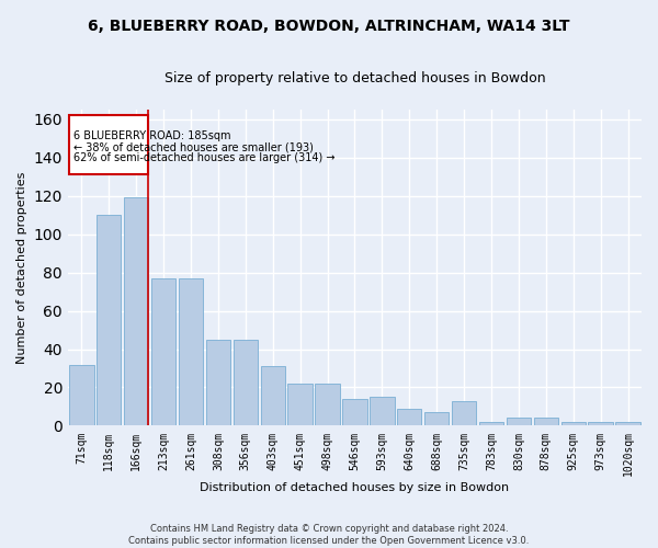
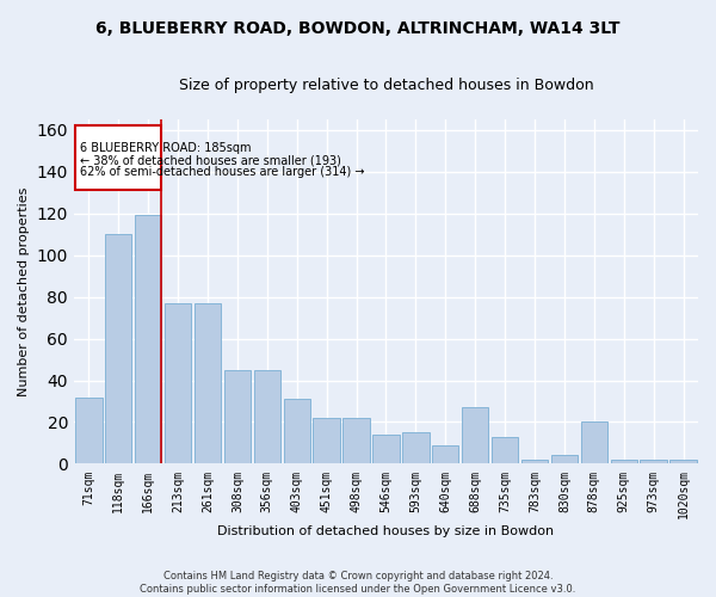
688sqm: 7 -> 27
878sqm: 4 -> 20
